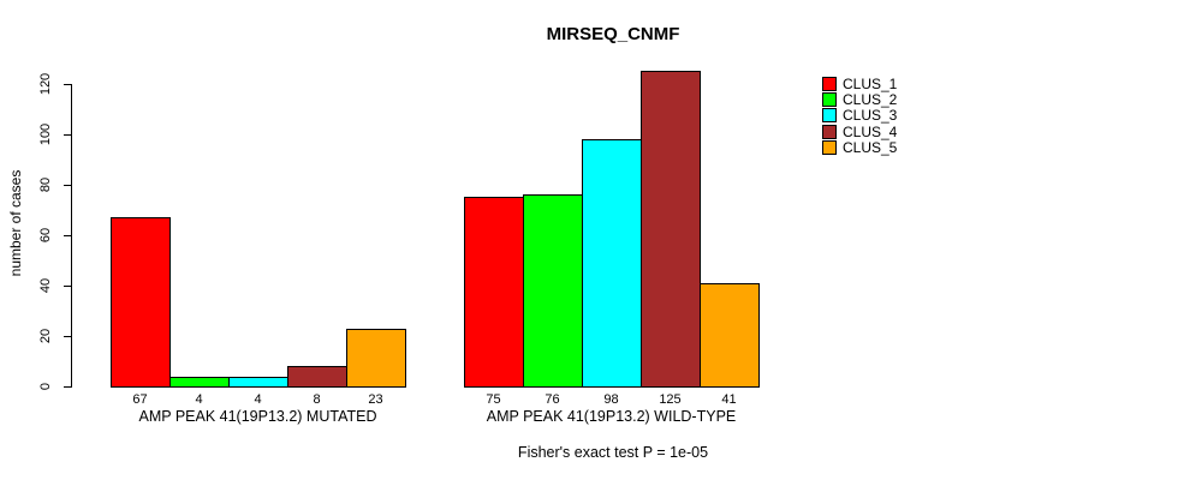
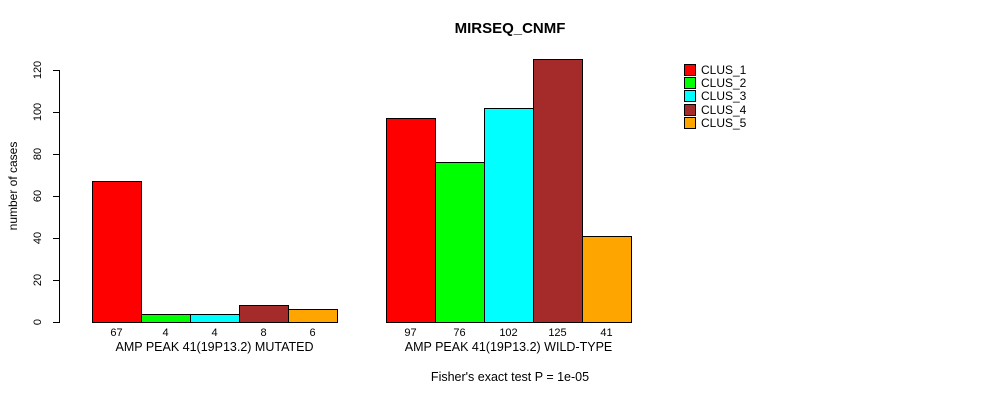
CLUS_5/AMP PEAK 41(19P13.2) MUTATED: 23 -> 6
CLUS_1/AMP PEAK 41(19P13.2) WILD-TYPE: 75 -> 97
CLUS_3/AMP PEAK 41(19P13.2) WILD-TYPE: 98 -> 102
